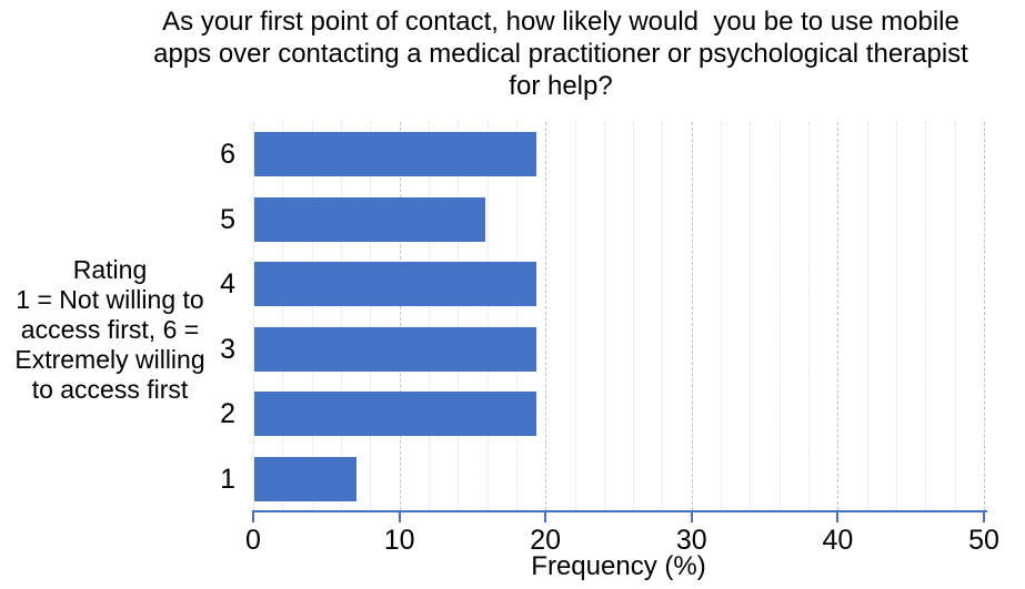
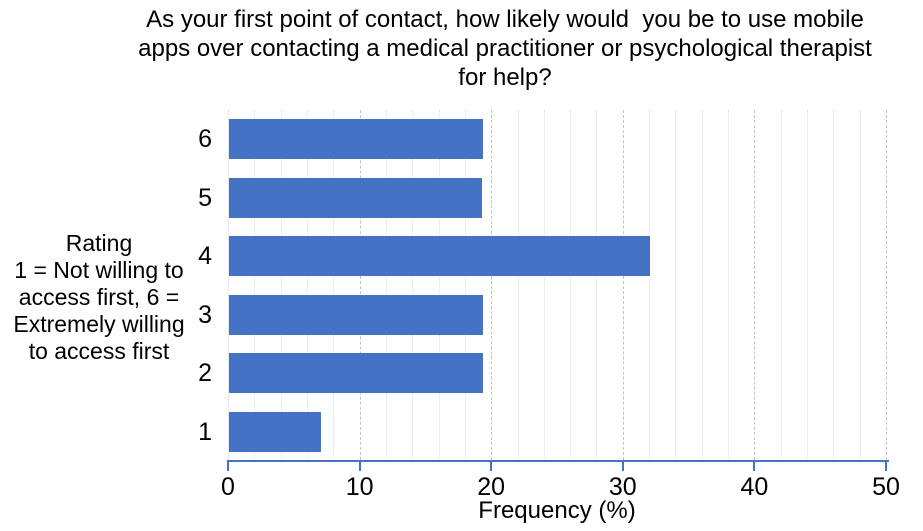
5: 15.8 -> 19.2
4: 19.3 -> 32.0
